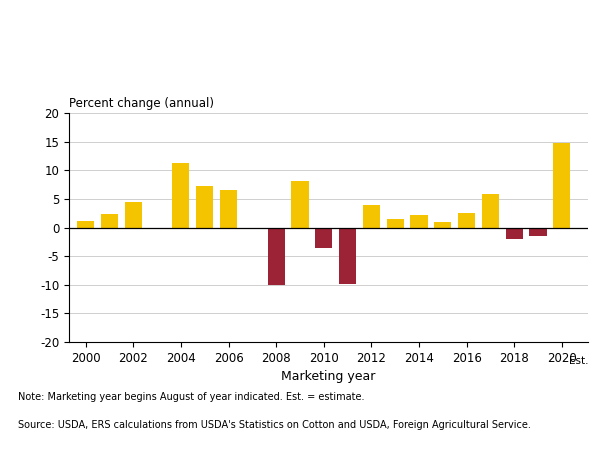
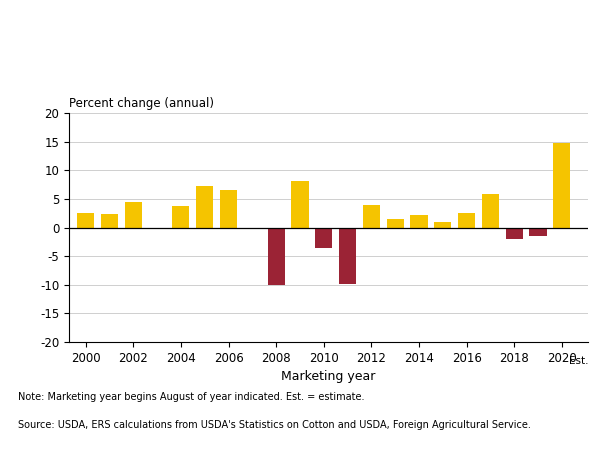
2000: 1.1 -> 2.6
2004: 11.3 -> 3.8
